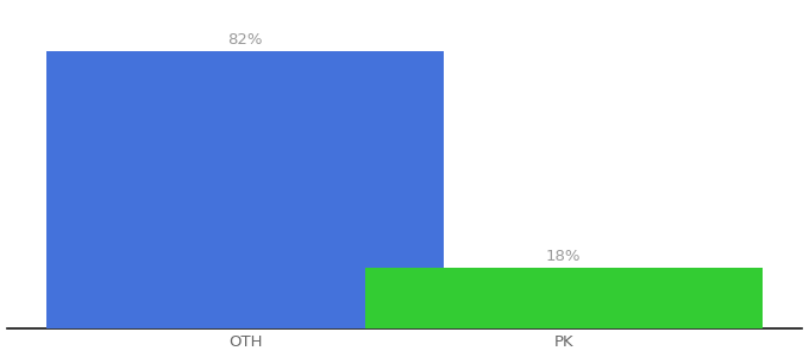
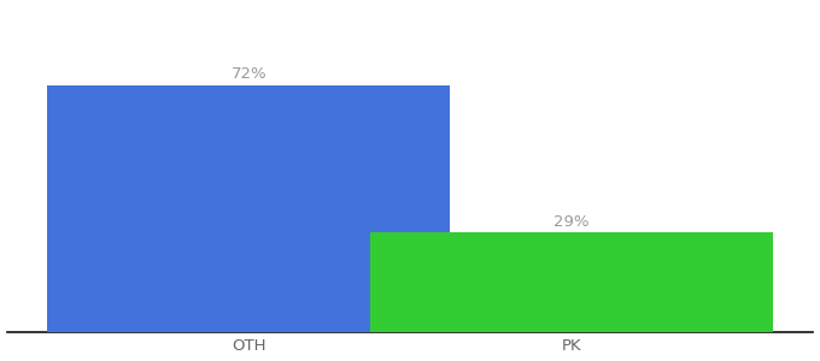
OTH: 82% -> 72%
PK: 18% -> 29%
